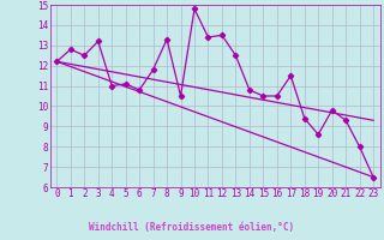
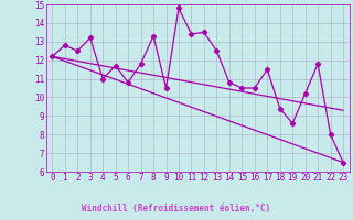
5: 11.1 -> 11.7
20: 9.8 -> 10.2
21: 9.3 -> 11.8
